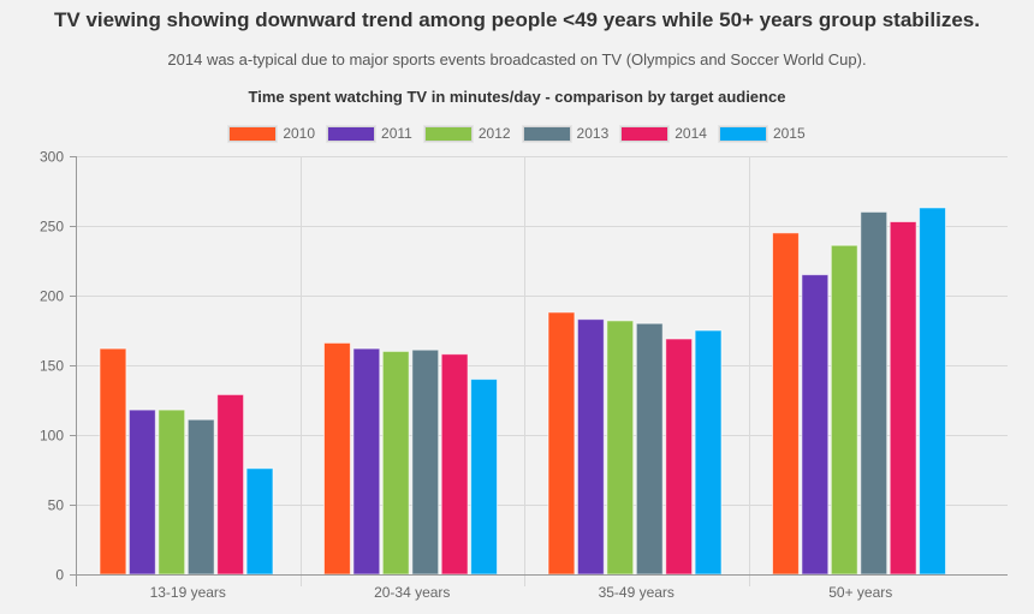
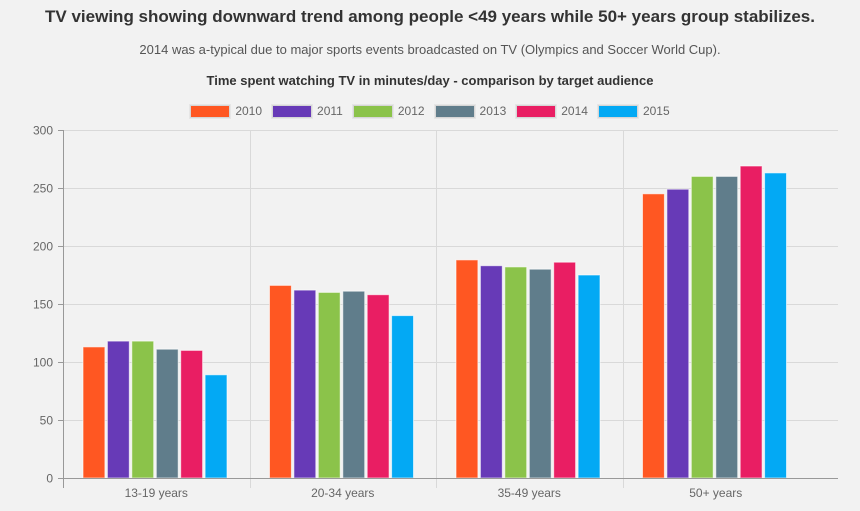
2010/13-19 years: 162 -> 113
2014/13-19 years: 129 -> 110
2015/13-19 years: 76 -> 89
2014/35-49 years: 169 -> 186
2011/50+ years: 215 -> 249
2012/50+ years: 236 -> 260
2014/50+ years: 253 -> 269
